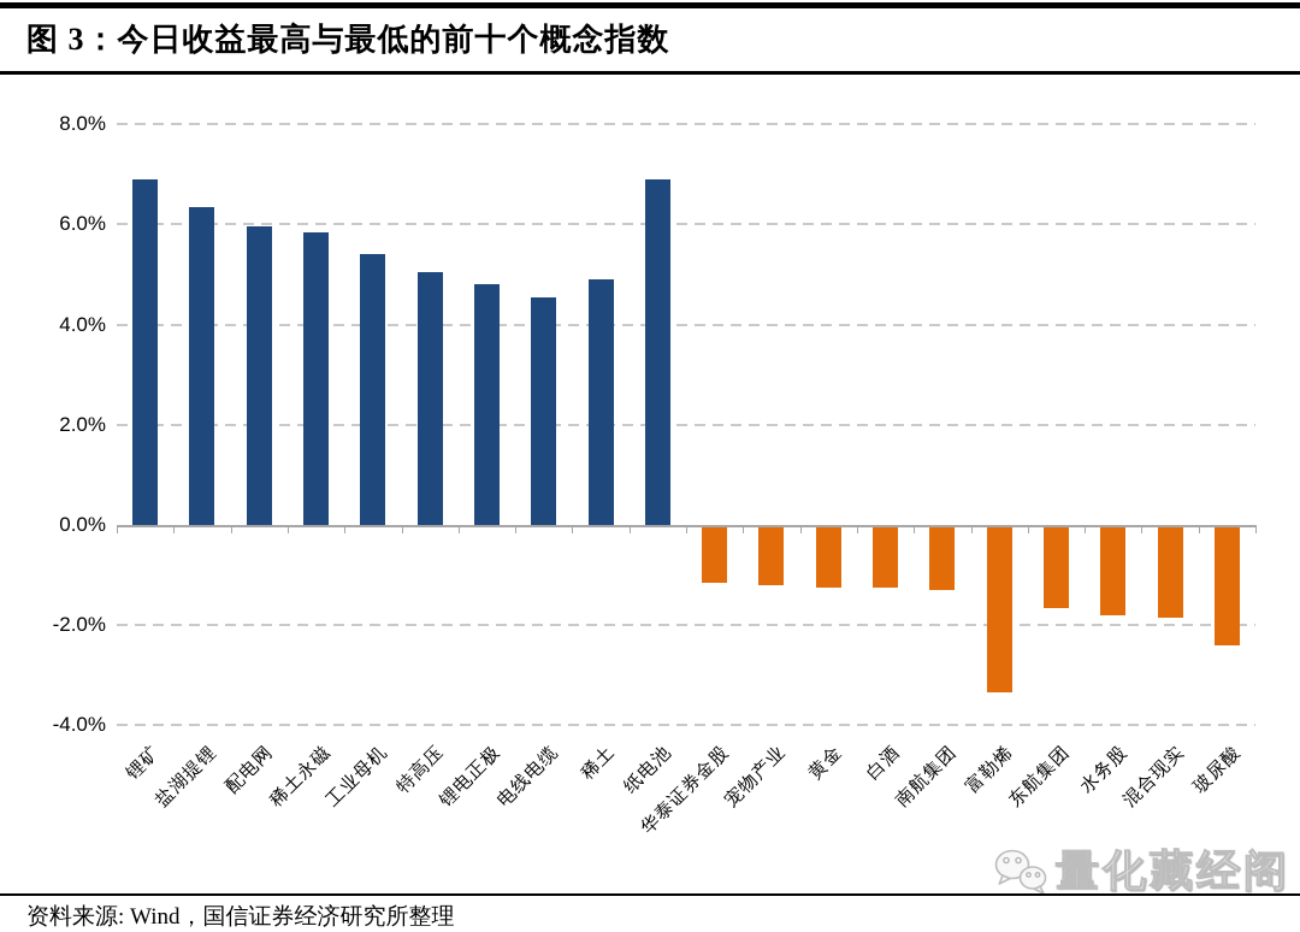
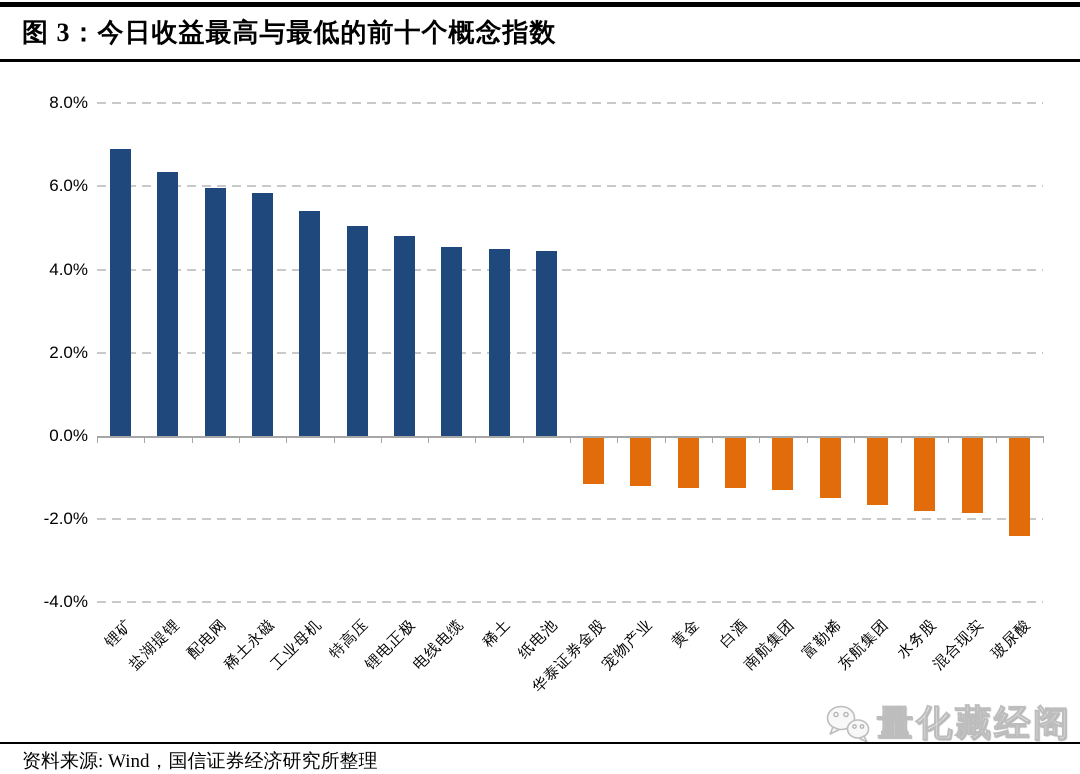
稀土: 4.9% -> 4.5%
纸电池: 6.9% -> 4.5%
富勒烯: -3.3% -> -1.4%
